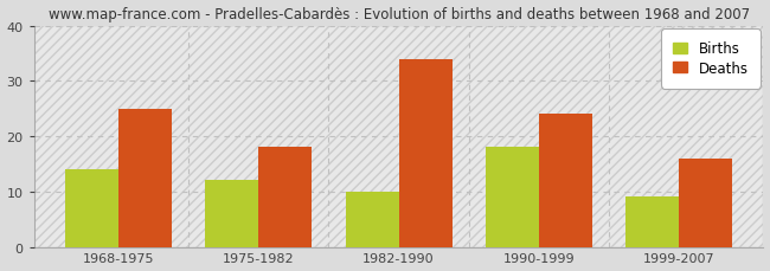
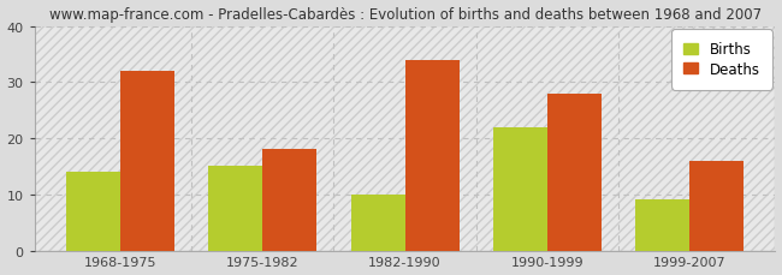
Deaths/1968-1975: 25 -> 32
Births/1975-1982: 12 -> 15
Births/1990-1999: 18 -> 22
Deaths/1990-1999: 24 -> 28
